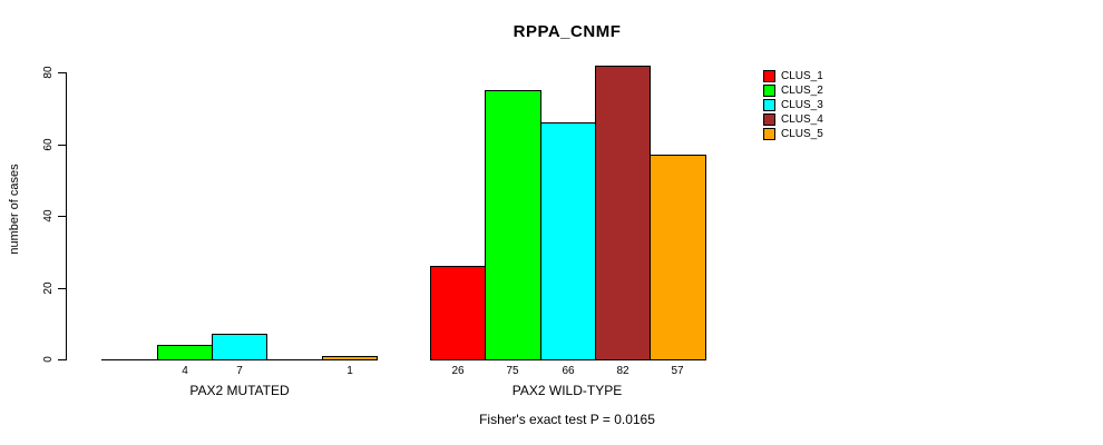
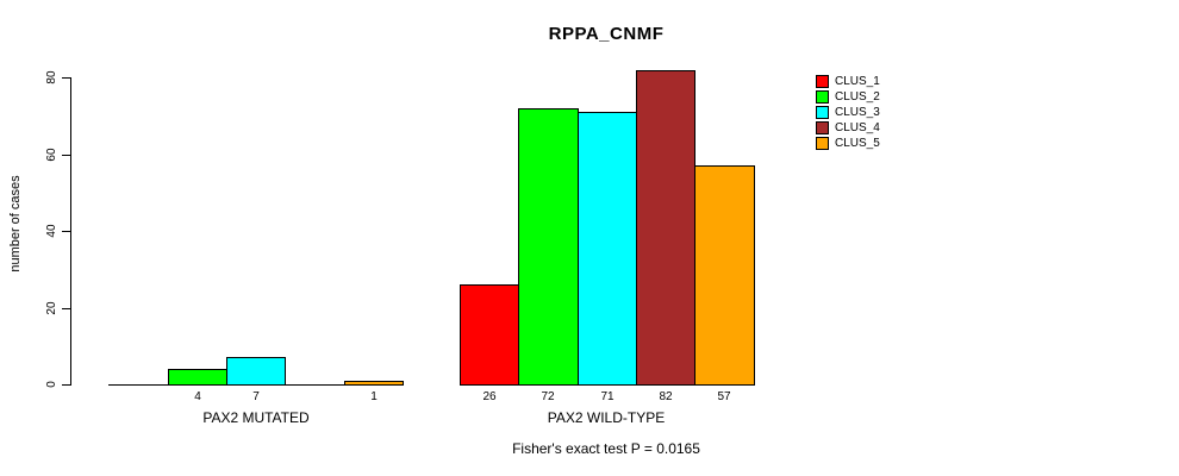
CLUS_2/PAX2 WILD-TYPE: 75 -> 72
CLUS_3/PAX2 WILD-TYPE: 66 -> 71
